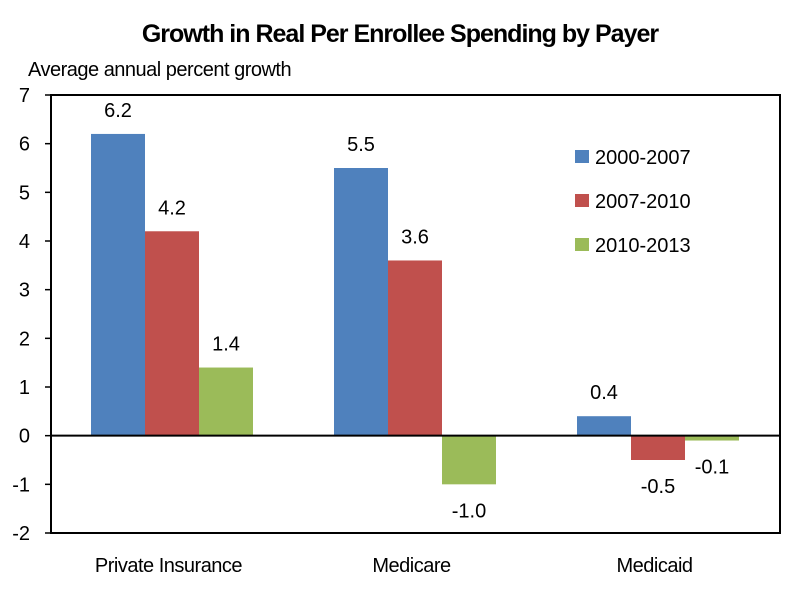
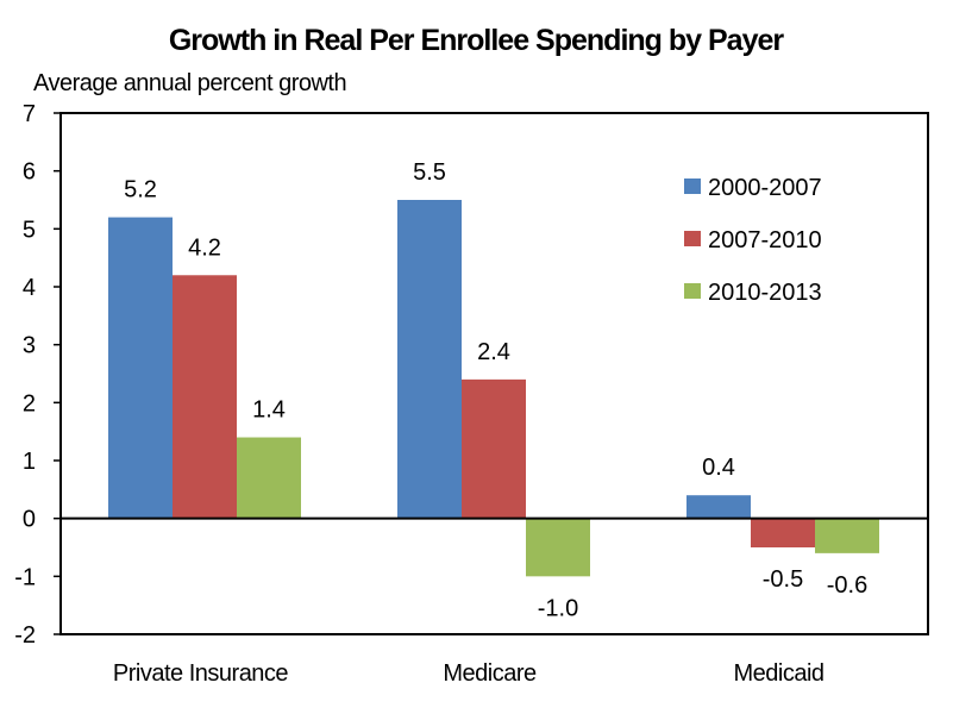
2000-2007/Private Insurance: 6.2 -> 5.2
2007-2010/Medicare: 3.6 -> 2.4
2010-2013/Medicaid: -0.1 -> -0.6
